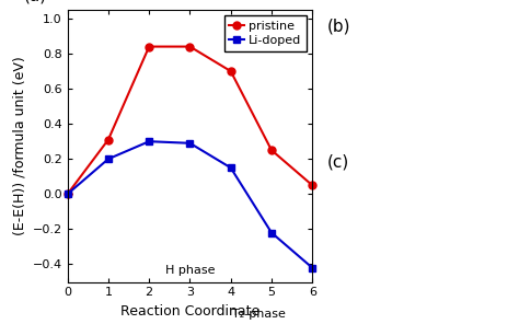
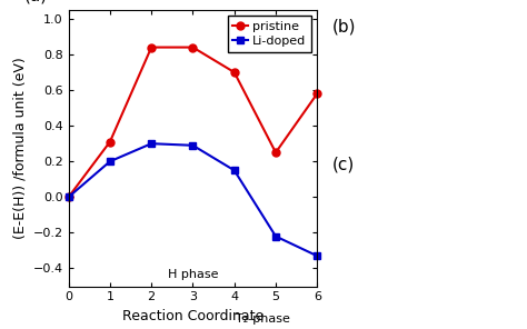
pristine/6: 0.05 -> 0.58
Li-doped/6: -0.42 -> -0.33
